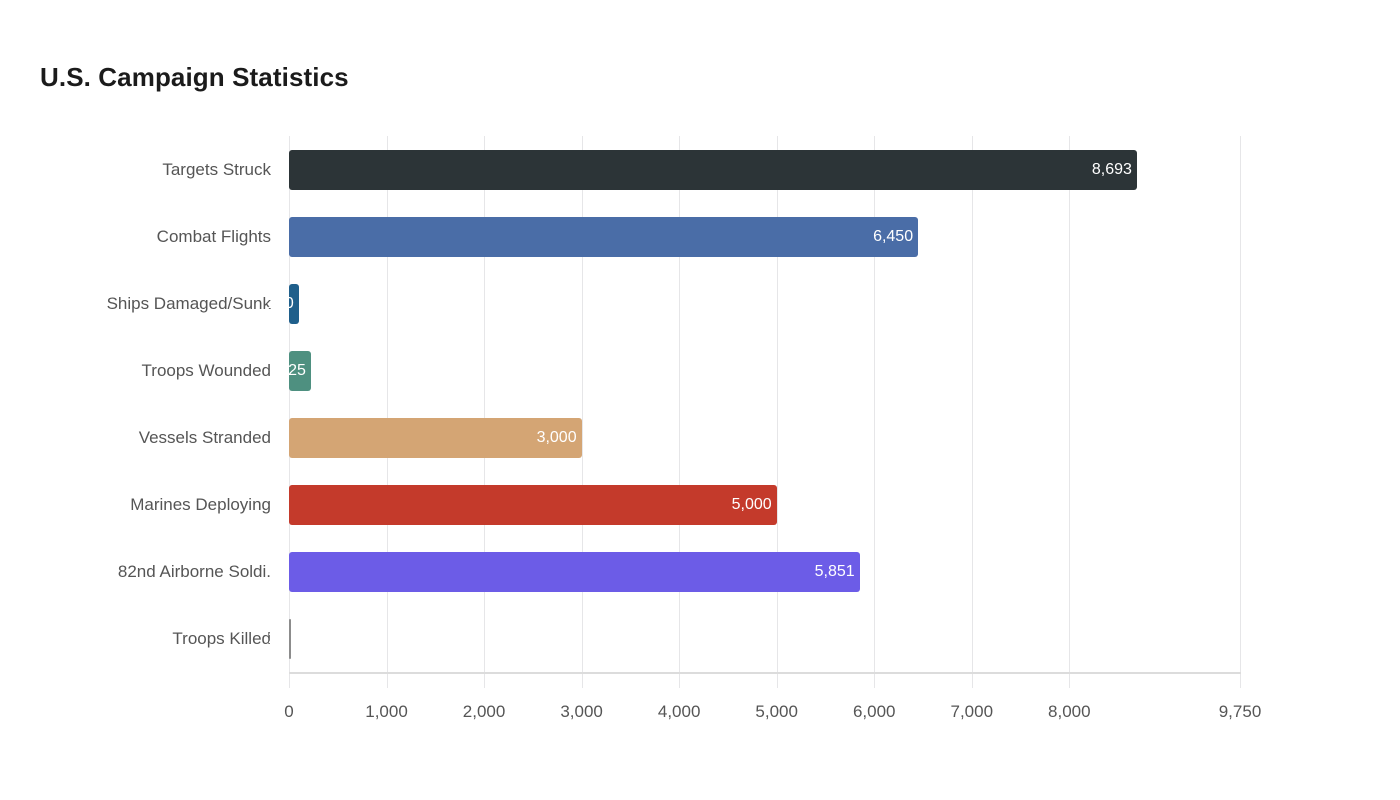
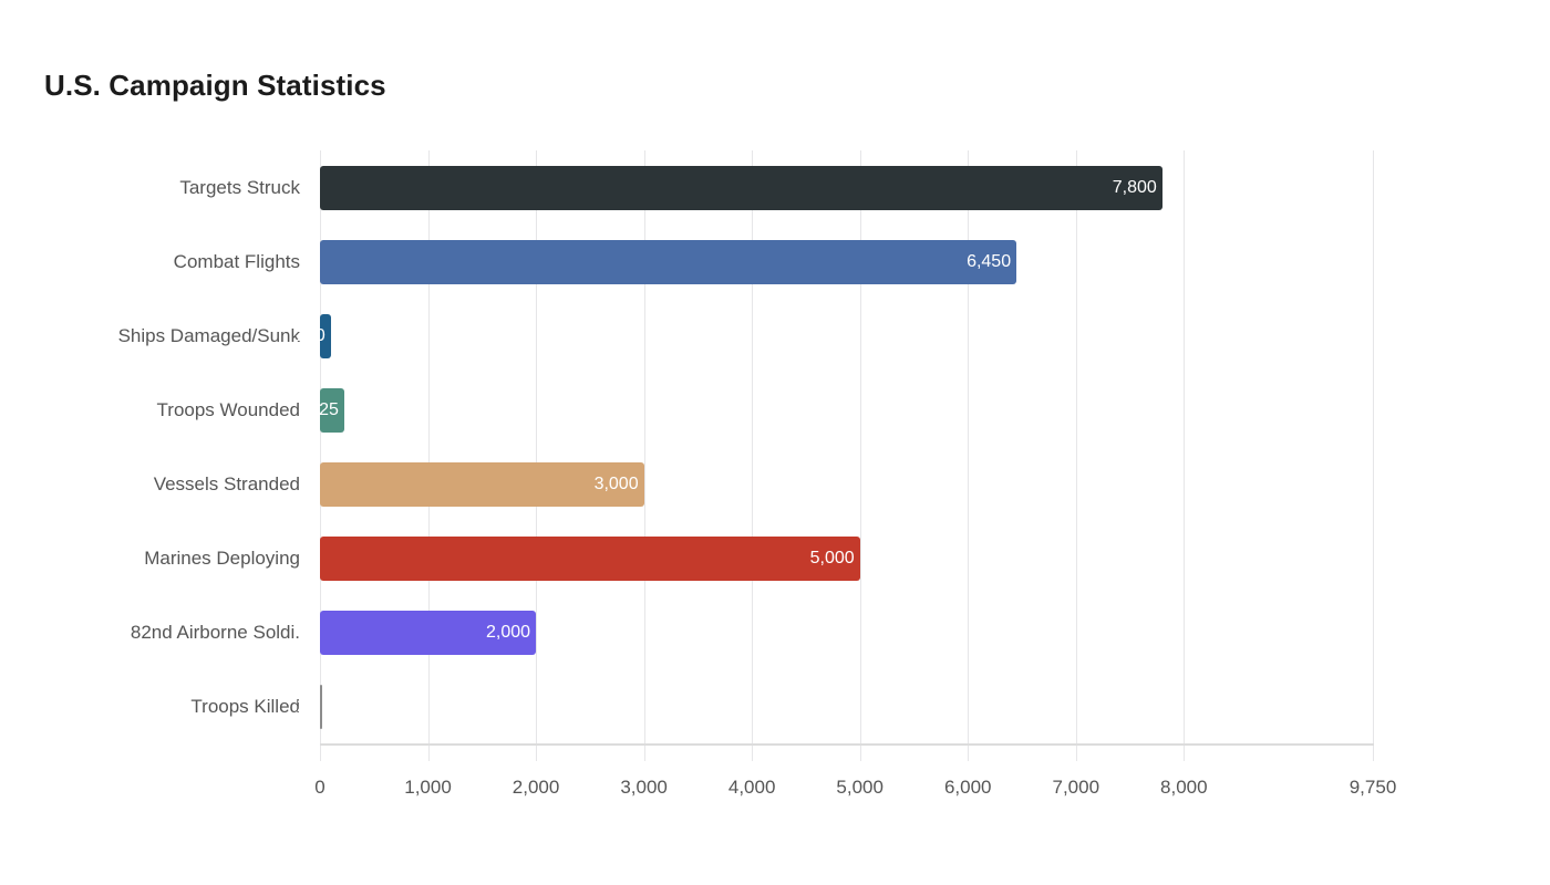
Targets Struck: 8,693 -> 7,800
82nd Airborne Soldi.: 5,851 -> 2,000
